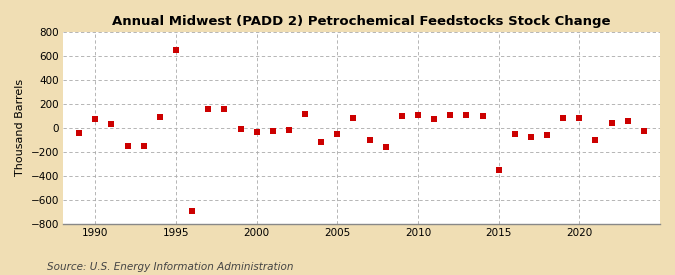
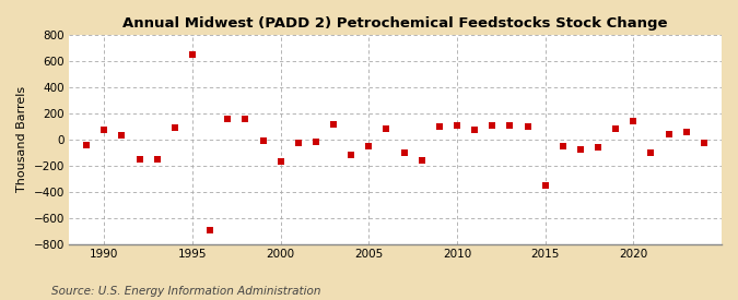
2000: -40 -> -170
2020: 80 -> 140
